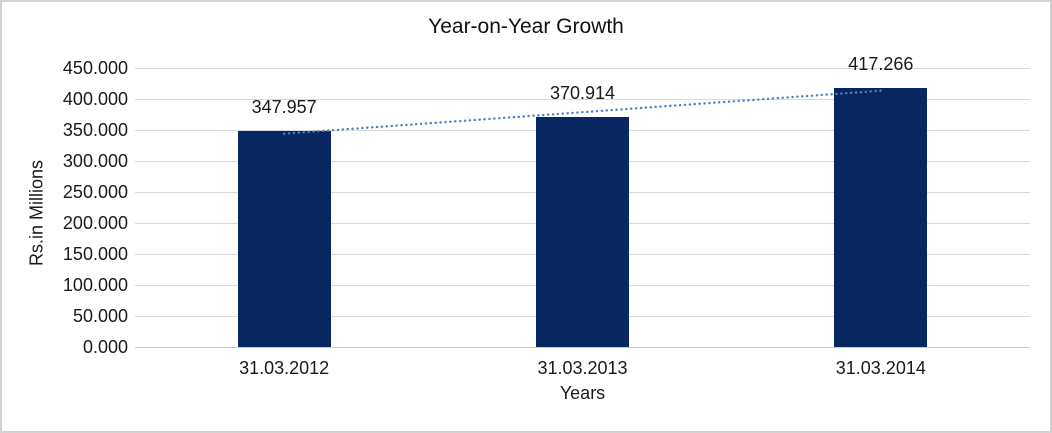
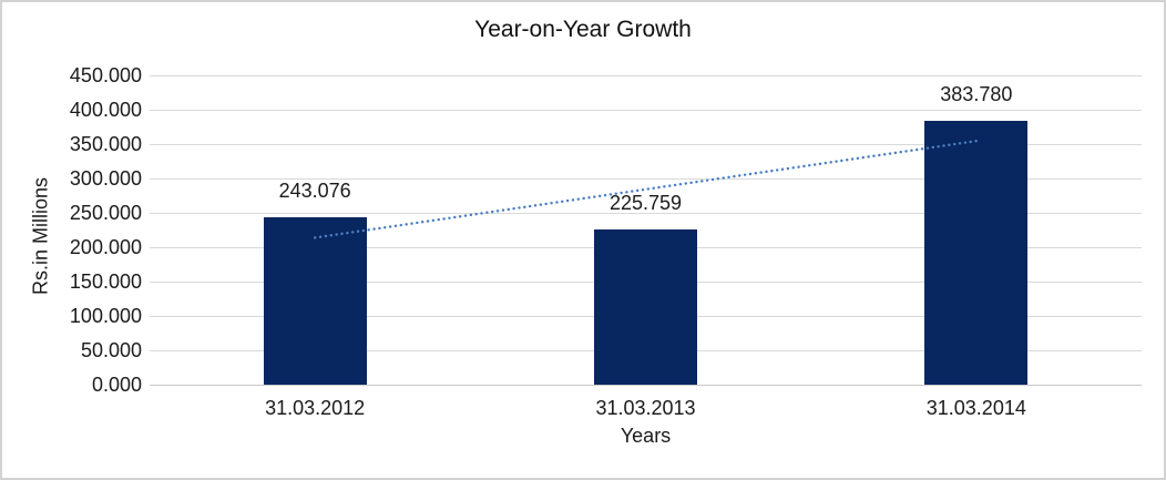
31.03.2012: 347.957 -> 243.076
31.03.2013: 370.914 -> 225.759
31.03.2014: 417.266 -> 383.780
